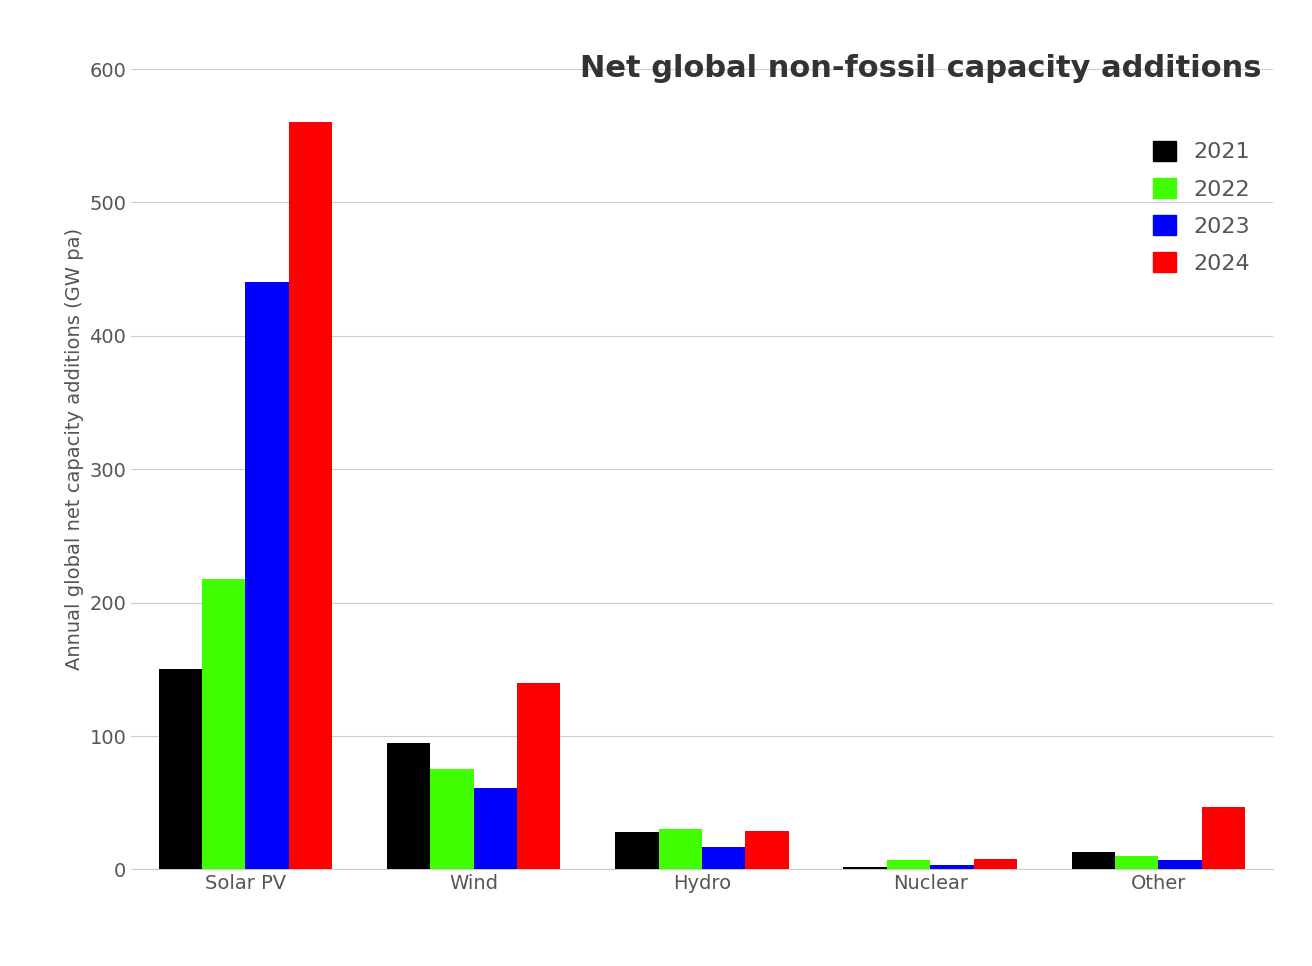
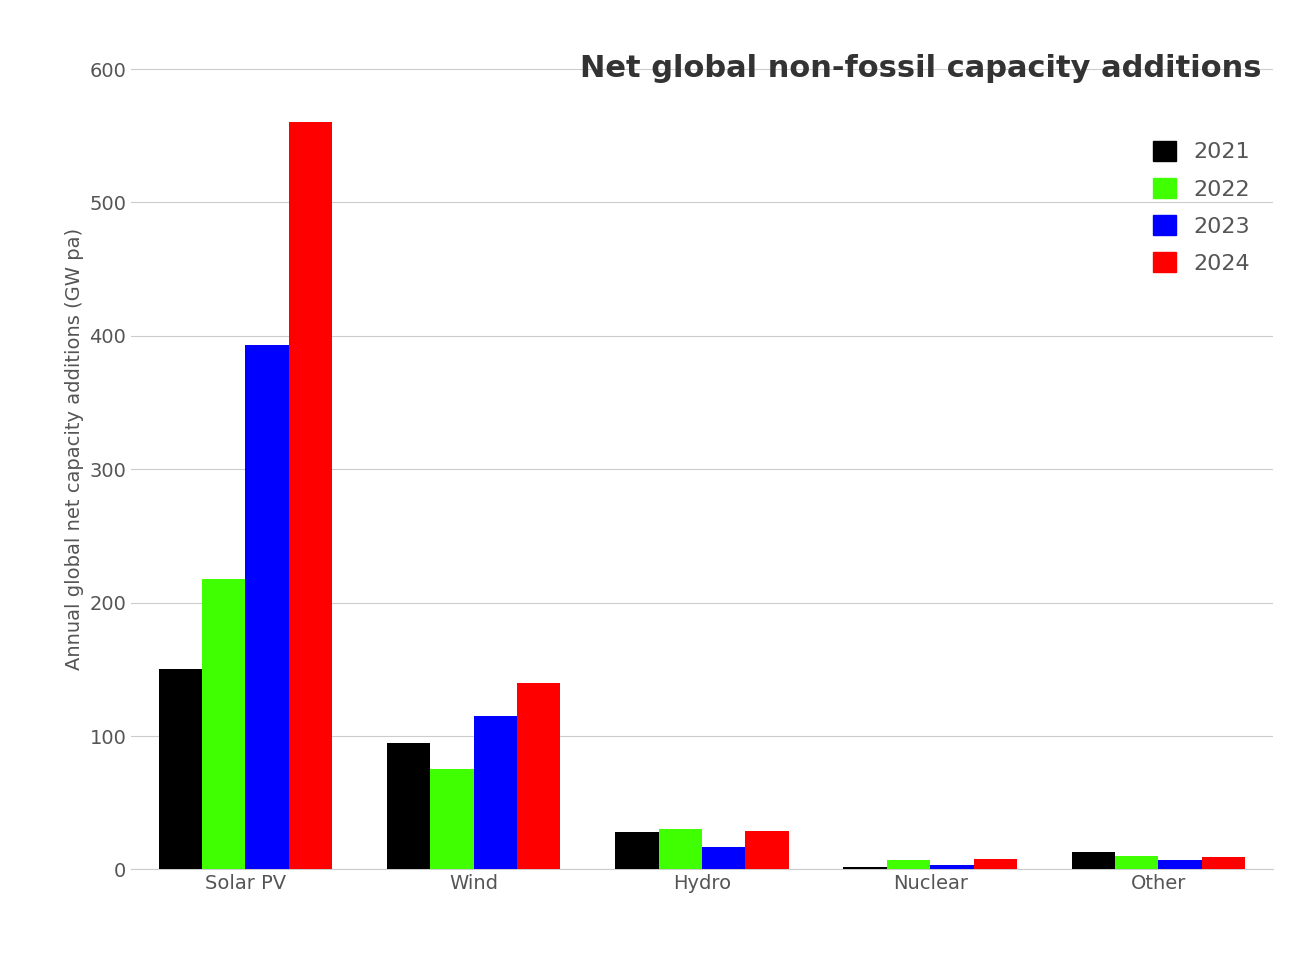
2023/Solar PV: 440 -> 393
2023/Wind: 61 -> 115
2024/Other: 47 -> 9
